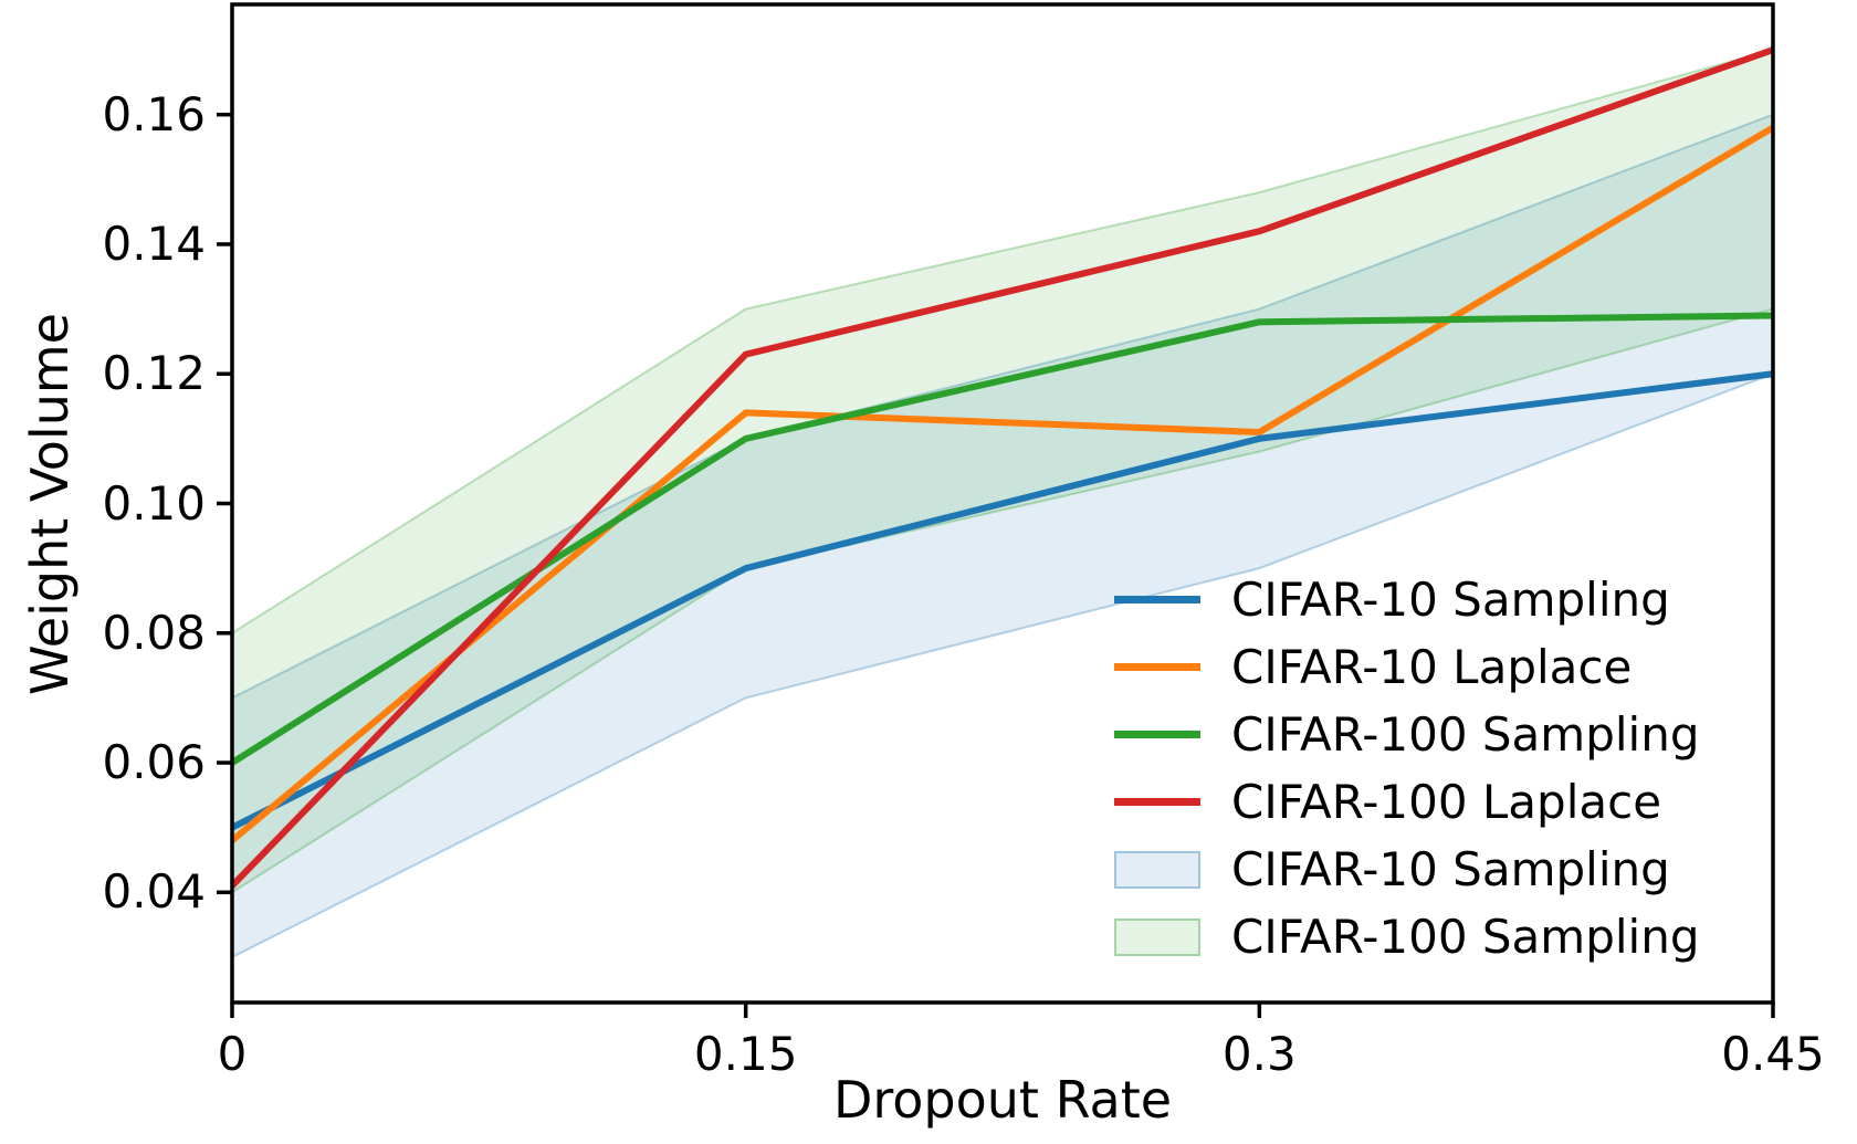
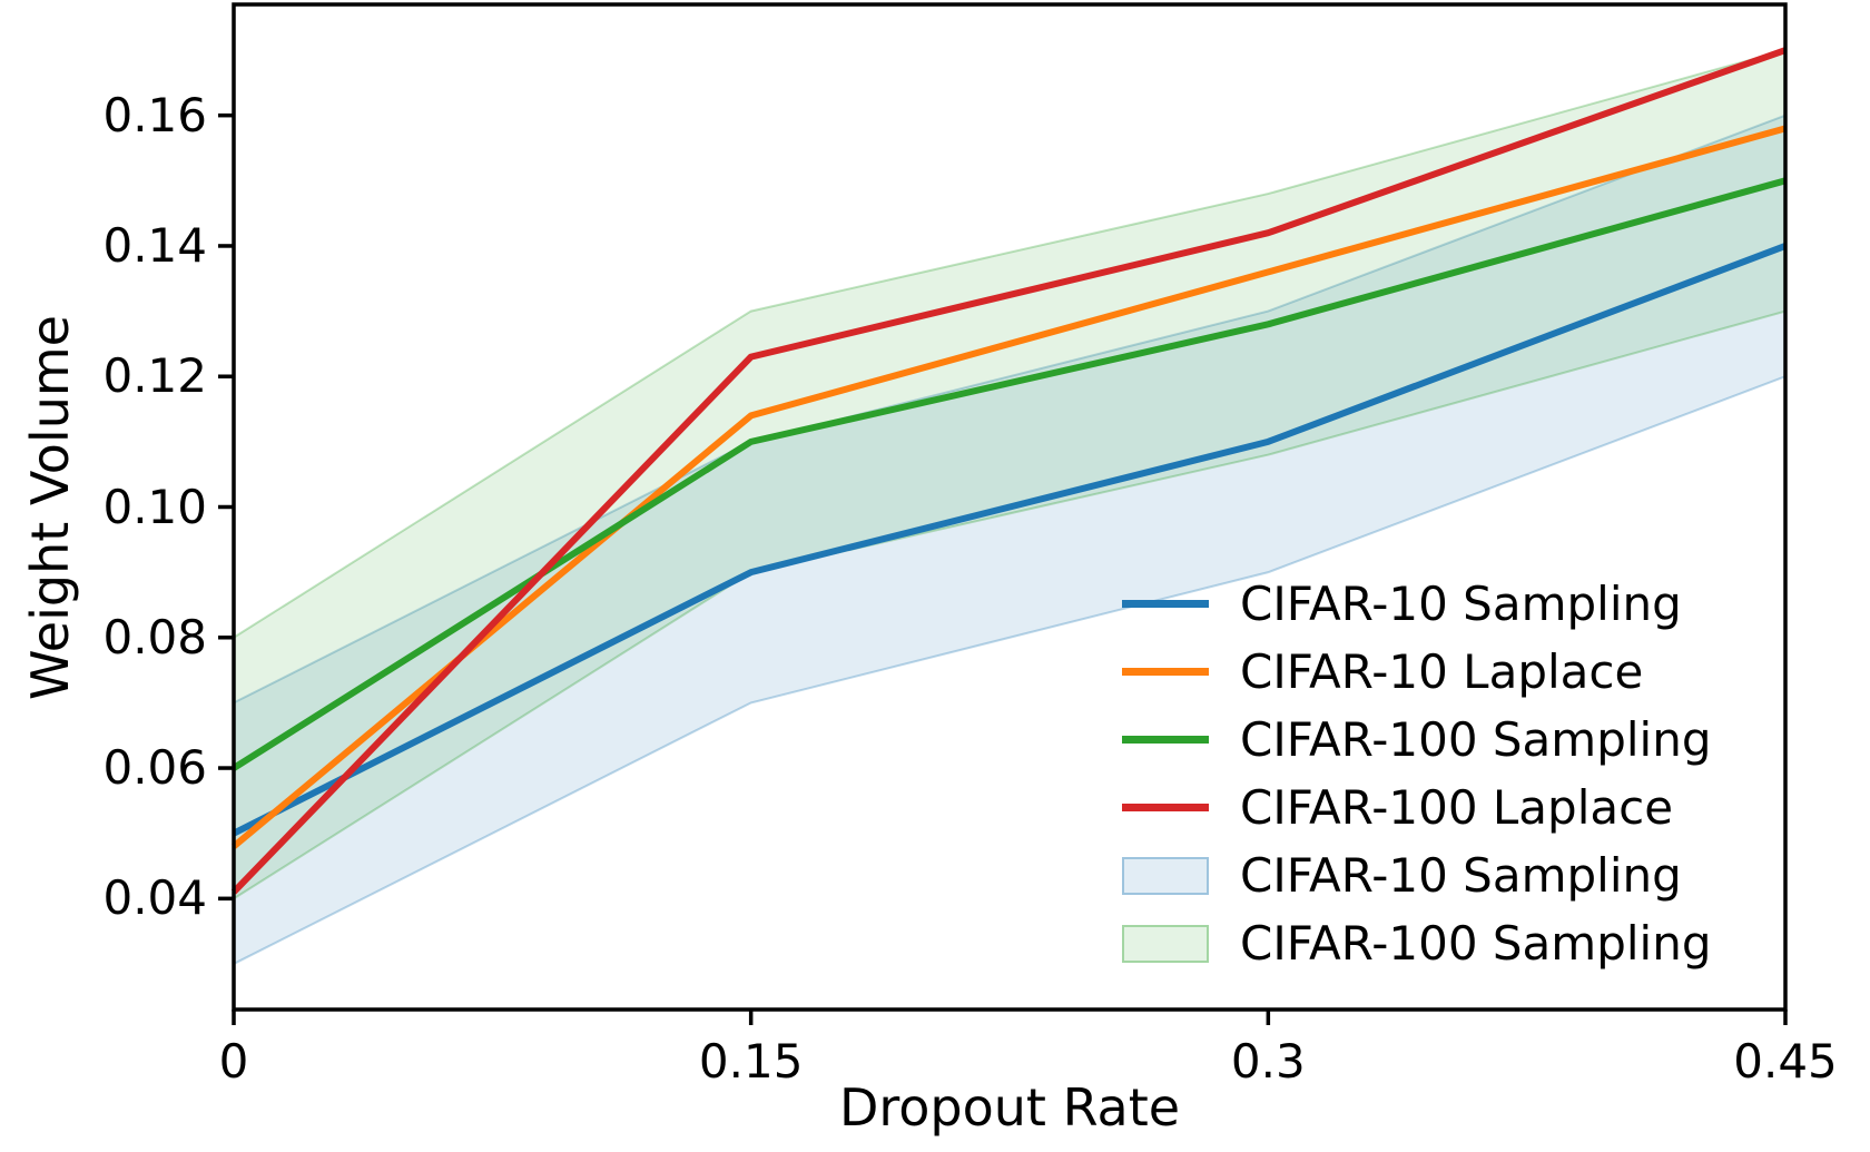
CIFAR-10 Laplace/0.3: 0.111 -> 0.136
CIFAR-10 Sampling/0.45: 0.12 -> 0.14
CIFAR-100 Sampling/0.45: 0.129 -> 0.150
